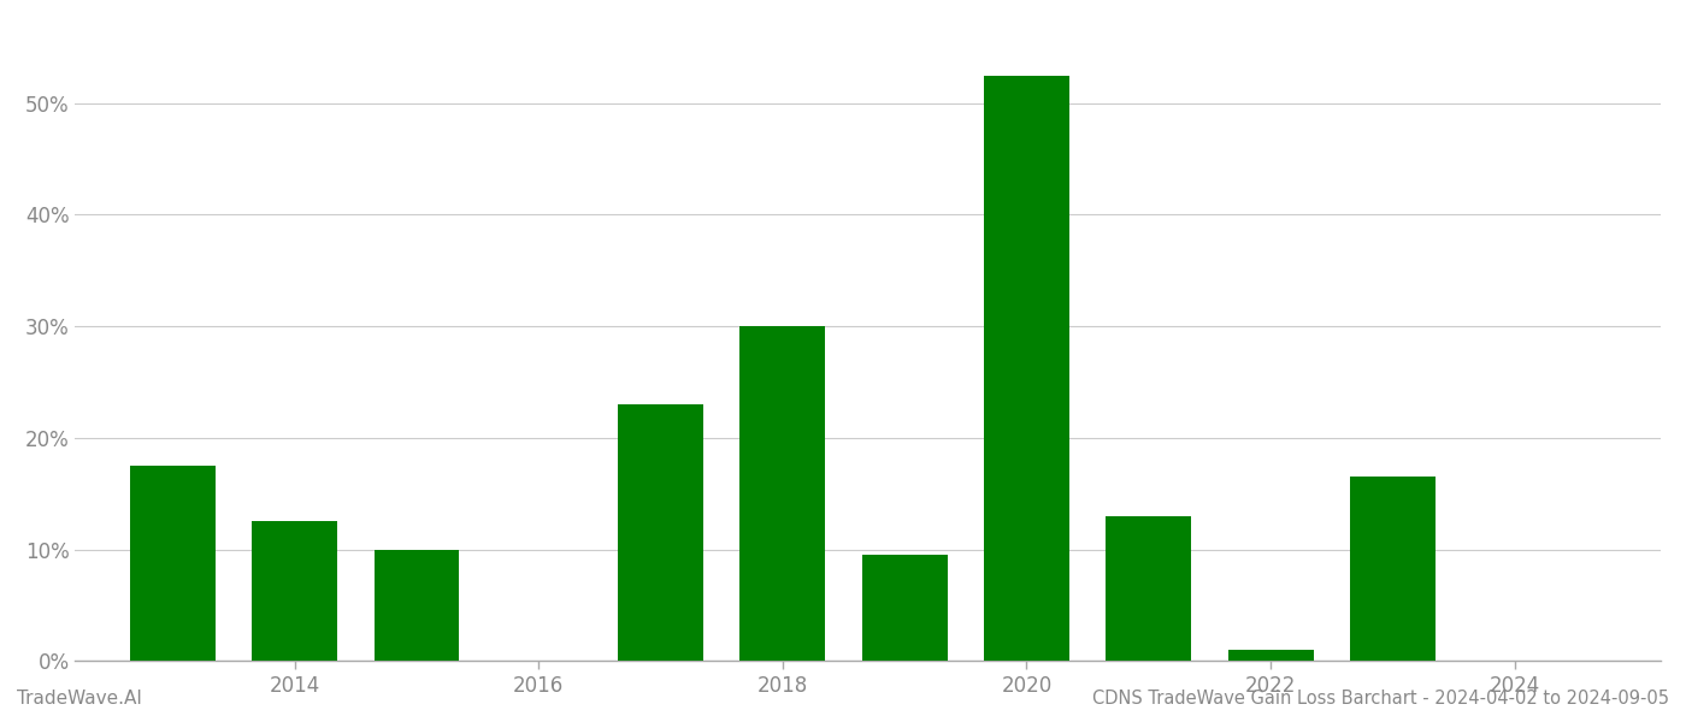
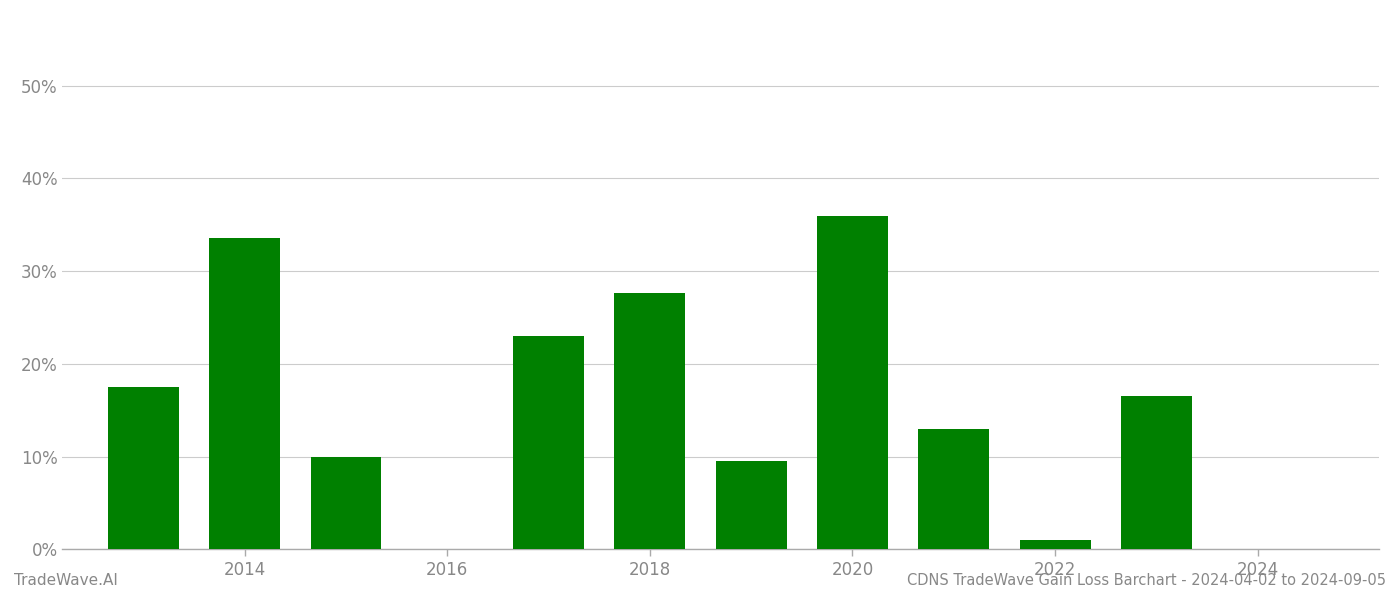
2014: 12.5% -> 33.6%
2018: 30.0% -> 27.6%
2020: 52.5% -> 36.0%
